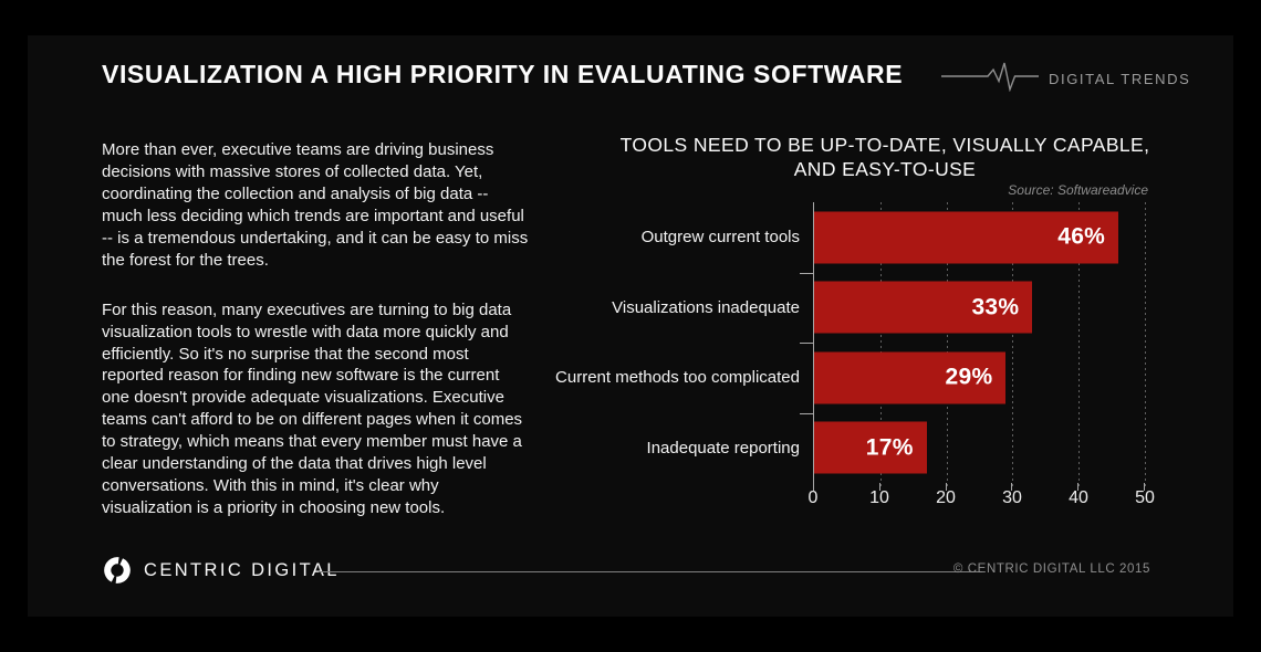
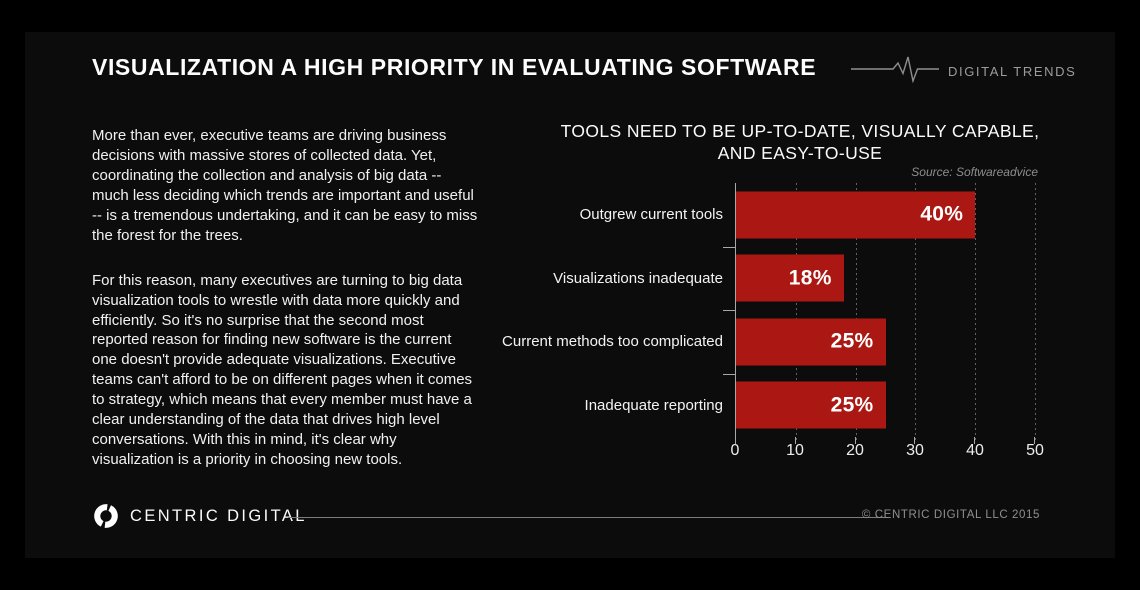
Outgrew current tools: 46% -> 40%
Visualizations inadequate: 33% -> 18%
Current methods too complicated: 29% -> 25%
Inadequate reporting: 17% -> 25%
